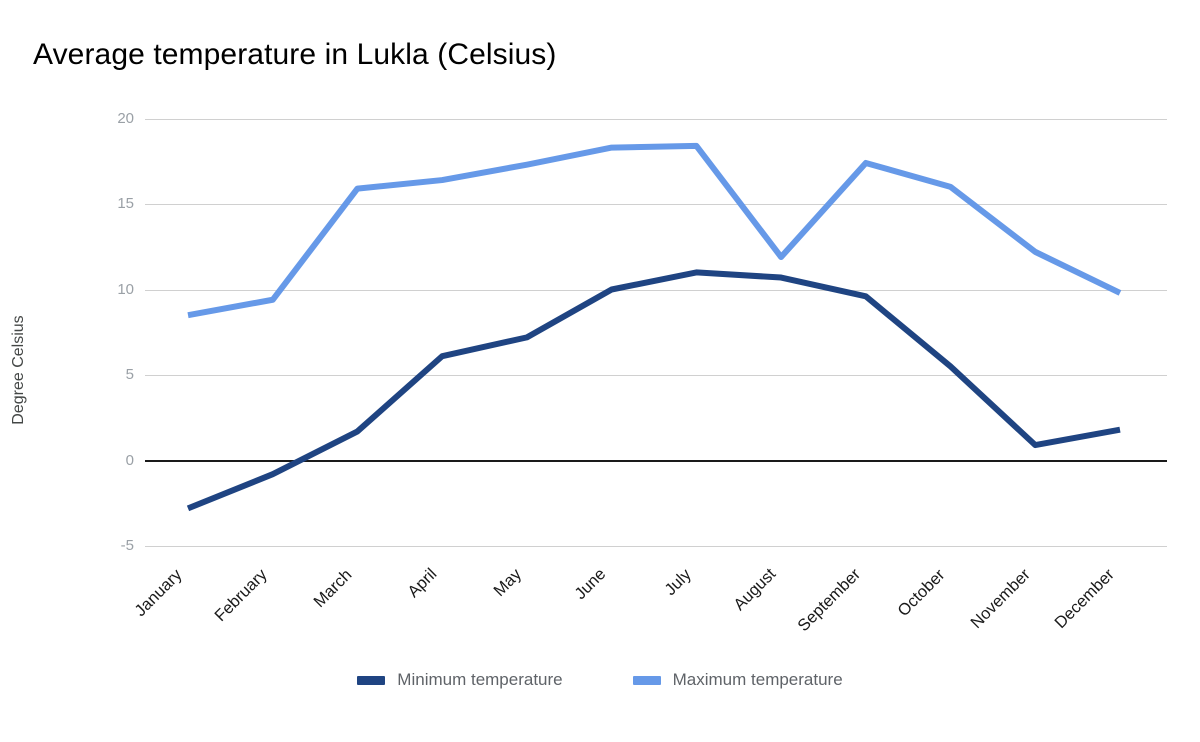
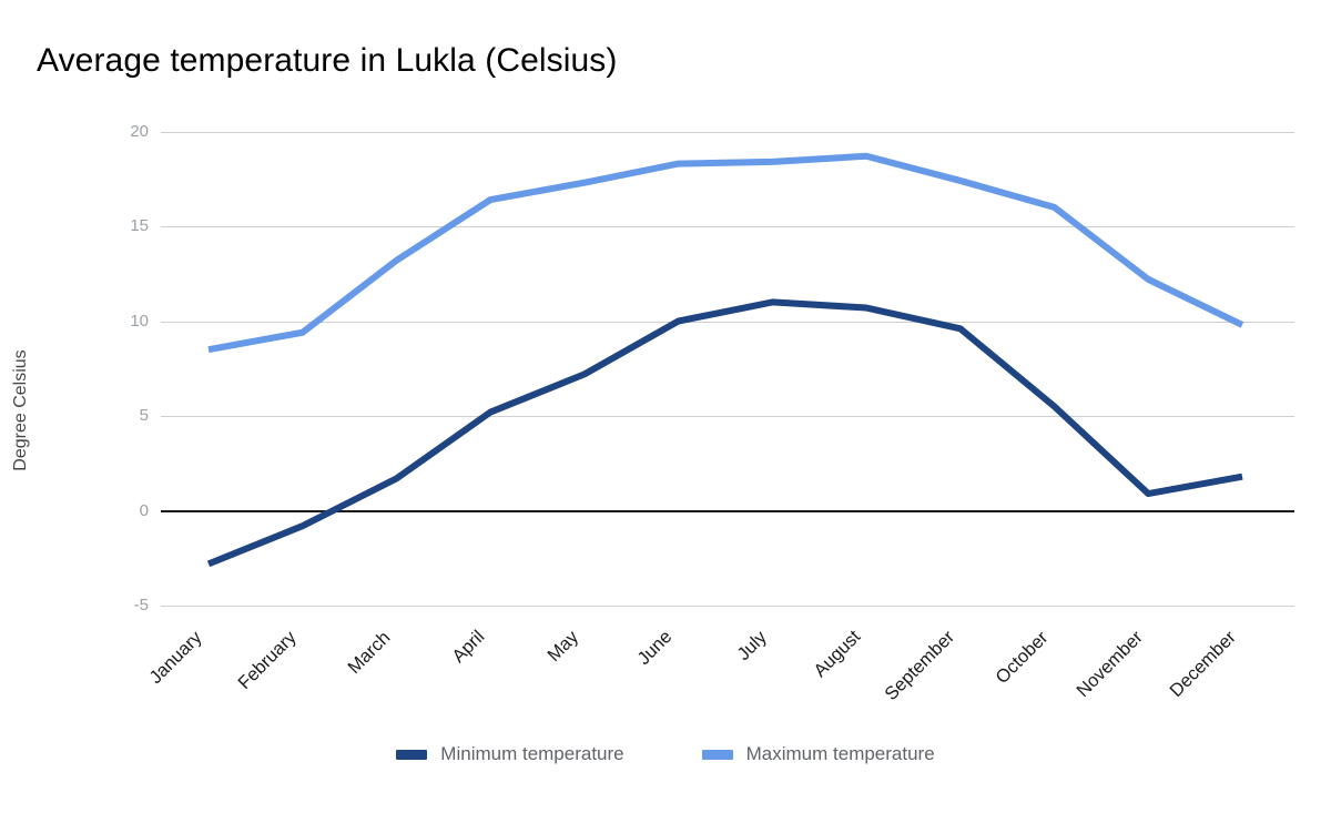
Maximum temperature/March: 15.9 -> 13.2
Minimum temperature/April: 6.1 -> 5.2
Maximum temperature/August: 11.9 -> 18.7
